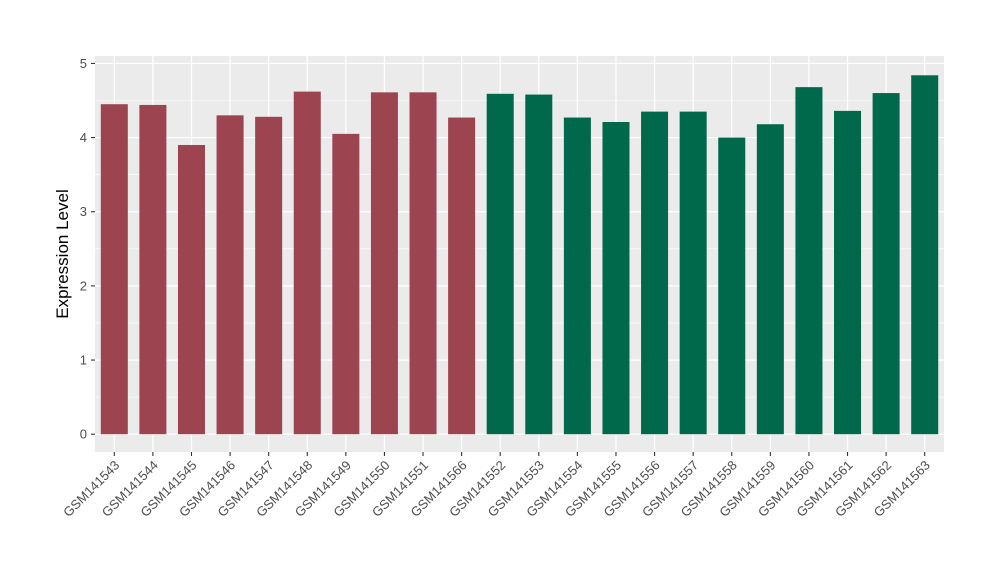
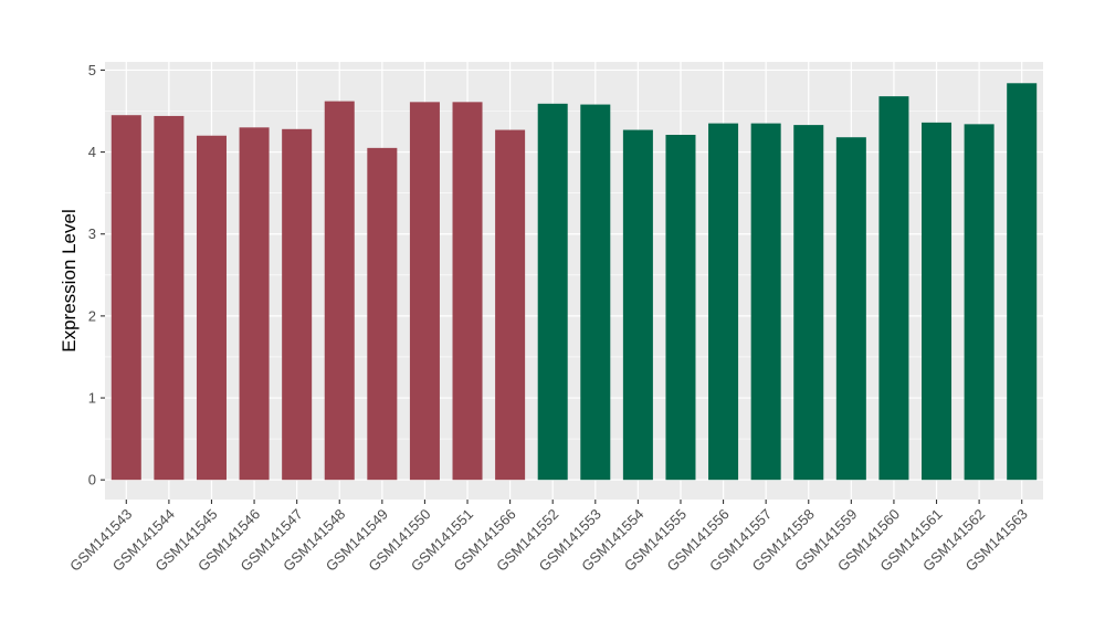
GSM141545: 3.9 -> 4.2
GSM141558: 4.0 -> 4.3
GSM141562: 4.6 -> 4.3
